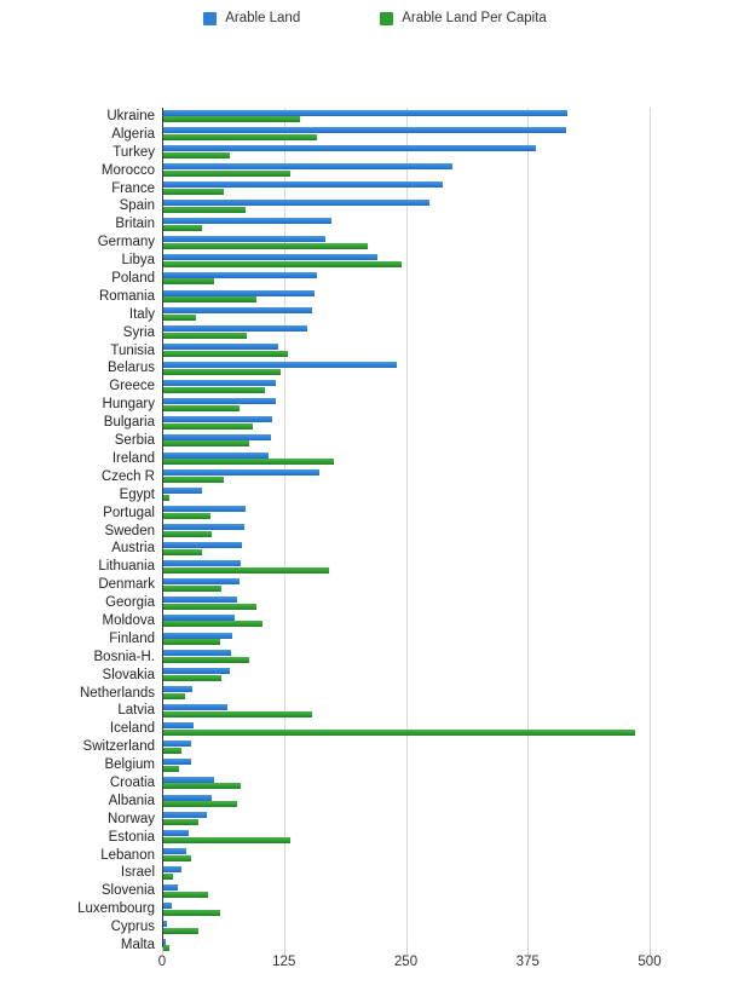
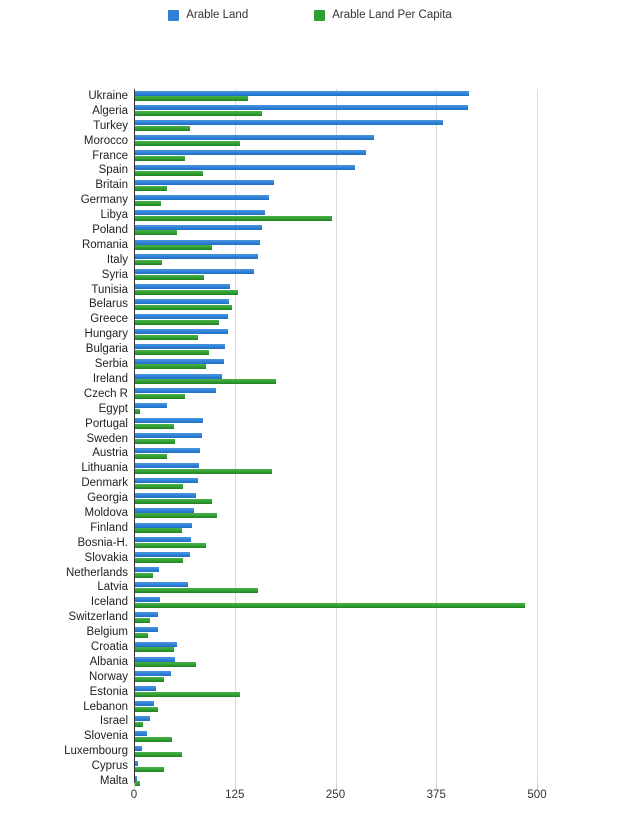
Arable Land Per Capita/Germany: 210 -> 30
Arable Land/Libya: 220 -> 160
Arable Land/Belarus: 240 -> 120
Arable Land/Czech R: 160 -> 100
Arable Land Per Capita/Croatia: 80 -> 50
